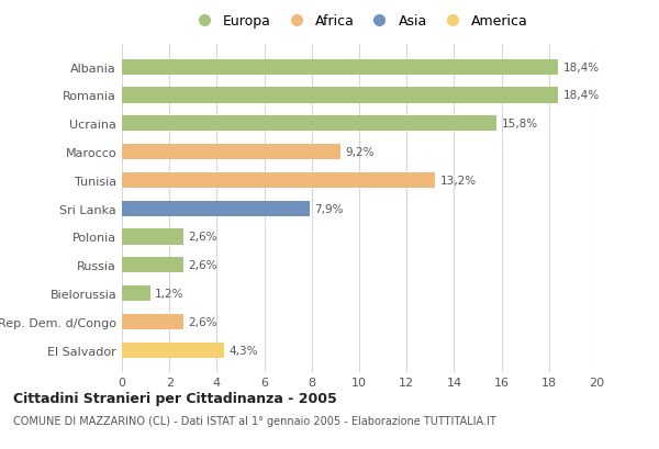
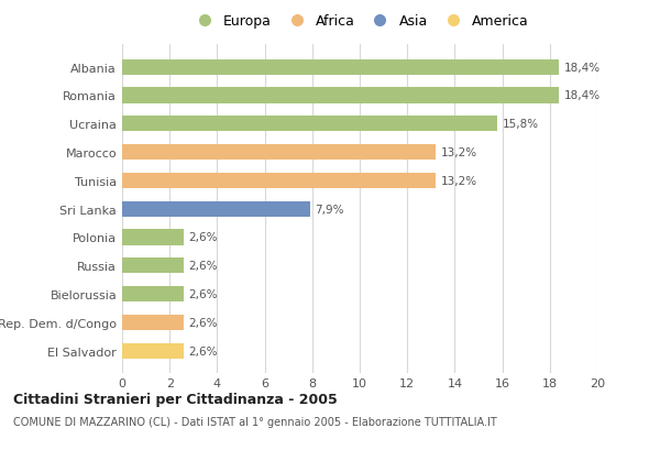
Marocco: 9,2% -> 13,2%
Bielorussia: 1,2% -> 2,6%
El Salvador: 4,3% -> 2,6%
